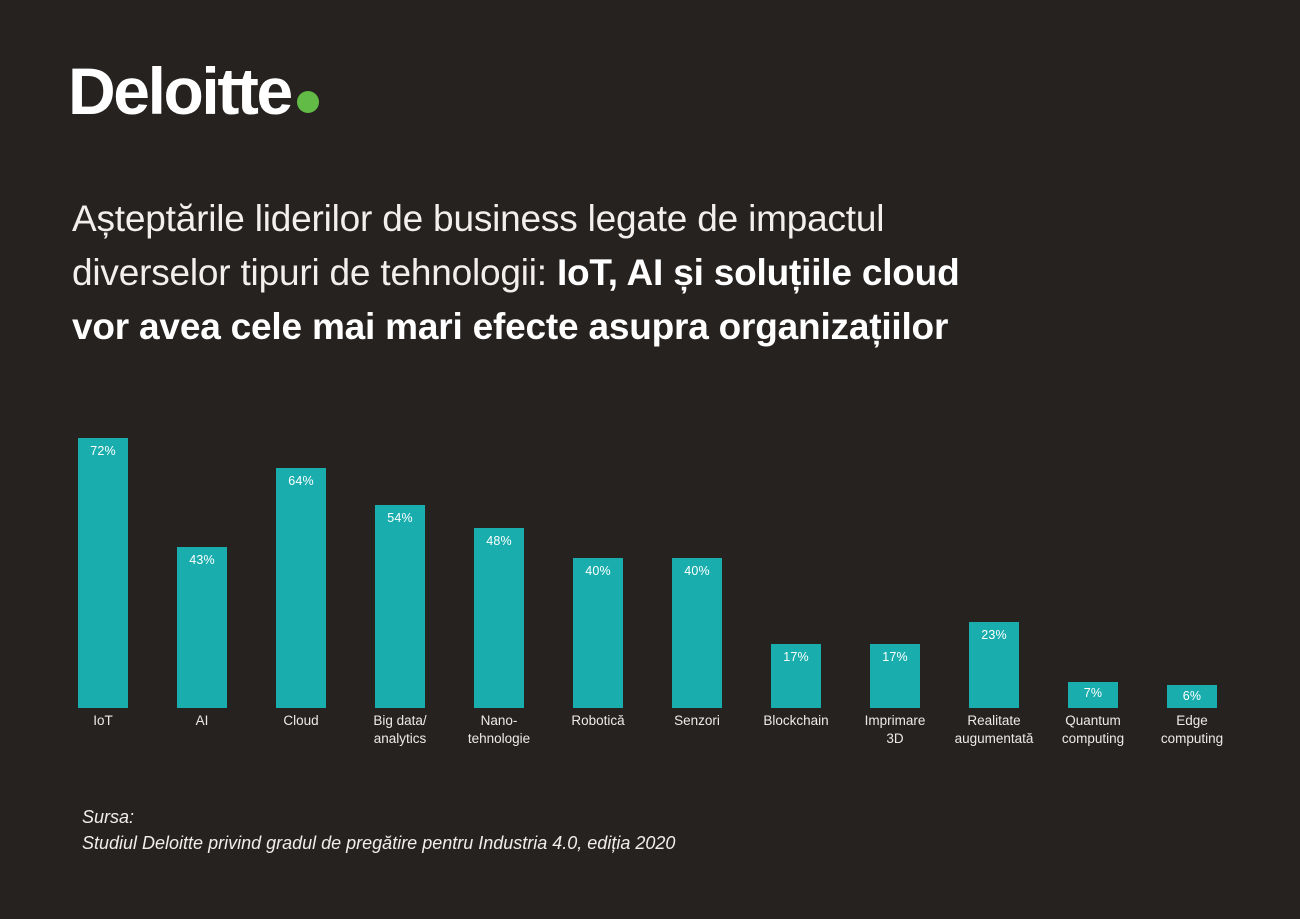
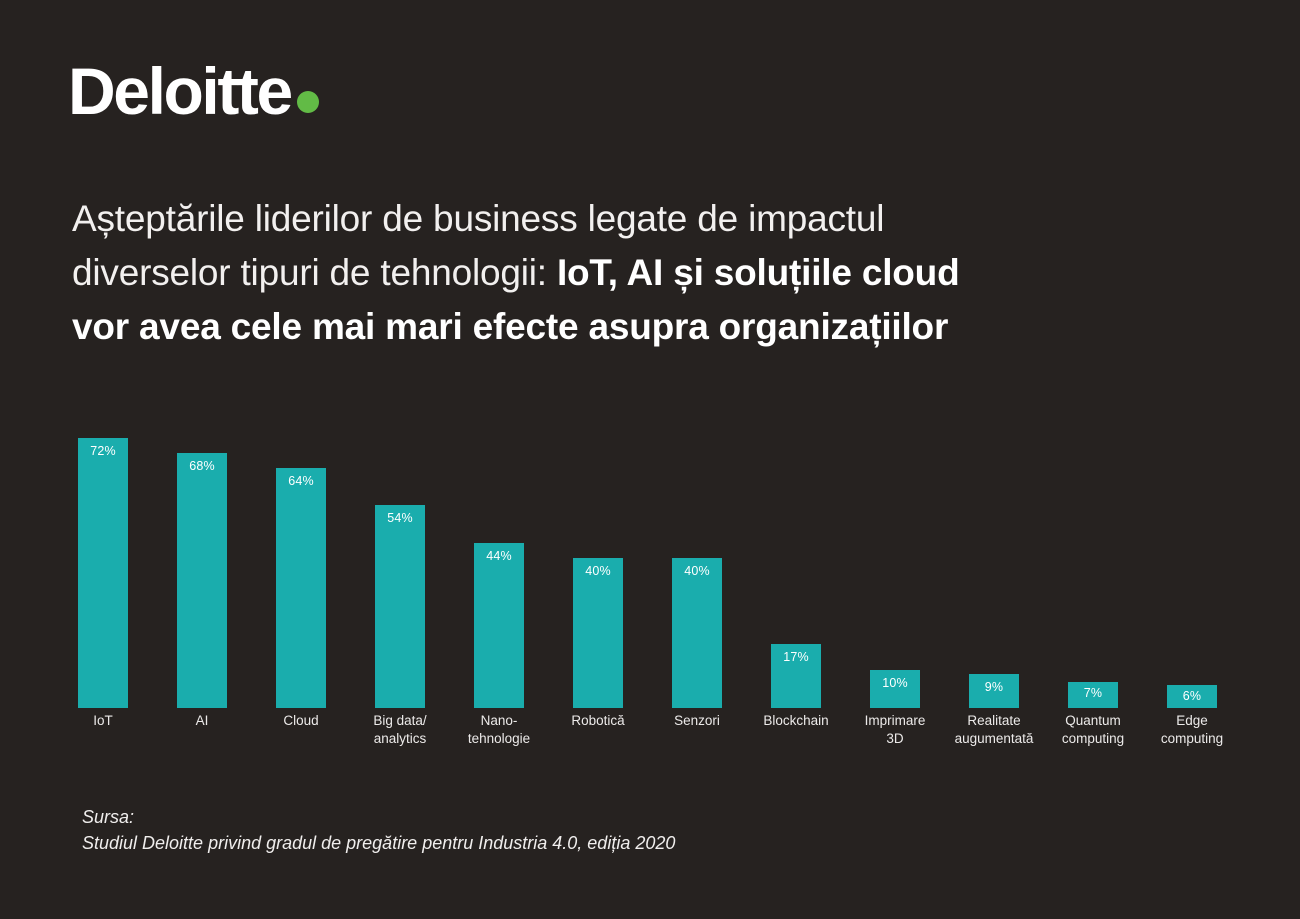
AI: 43% -> 68%
Nano- tehnologie: 48% -> 44%
Imprimare 3D: 17% -> 10%
Realitate augumentată: 23% -> 9%
